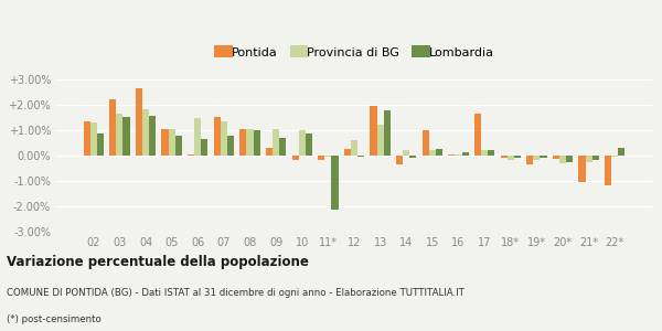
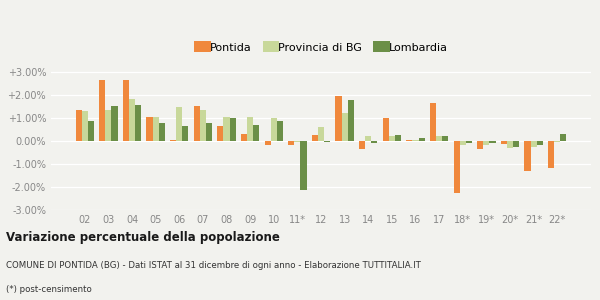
Pontida/03: 2.20% -> 2.65%
Provincia di BG/03: 1.65% -> 1.35%
Pontida/08: 1.05% -> 0.65%
Pontida/18*: -0.10% -> -2.25%
Pontida/21*: -1.05% -> -1.30%
